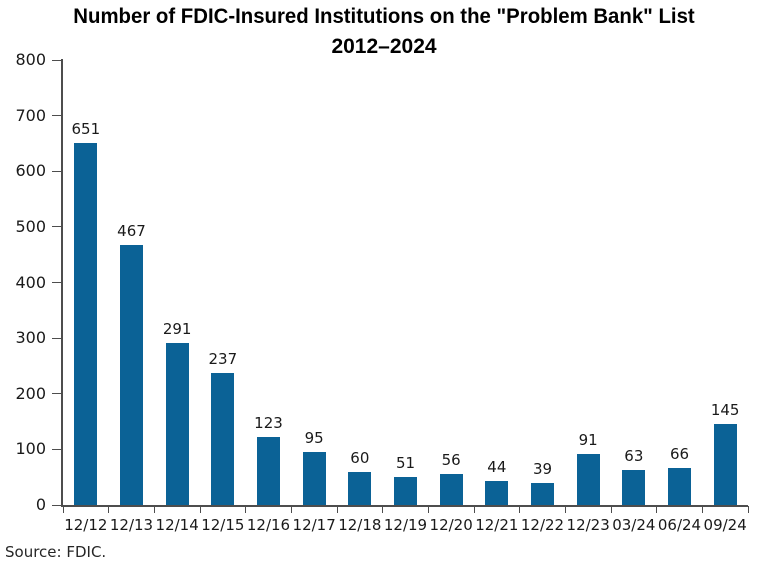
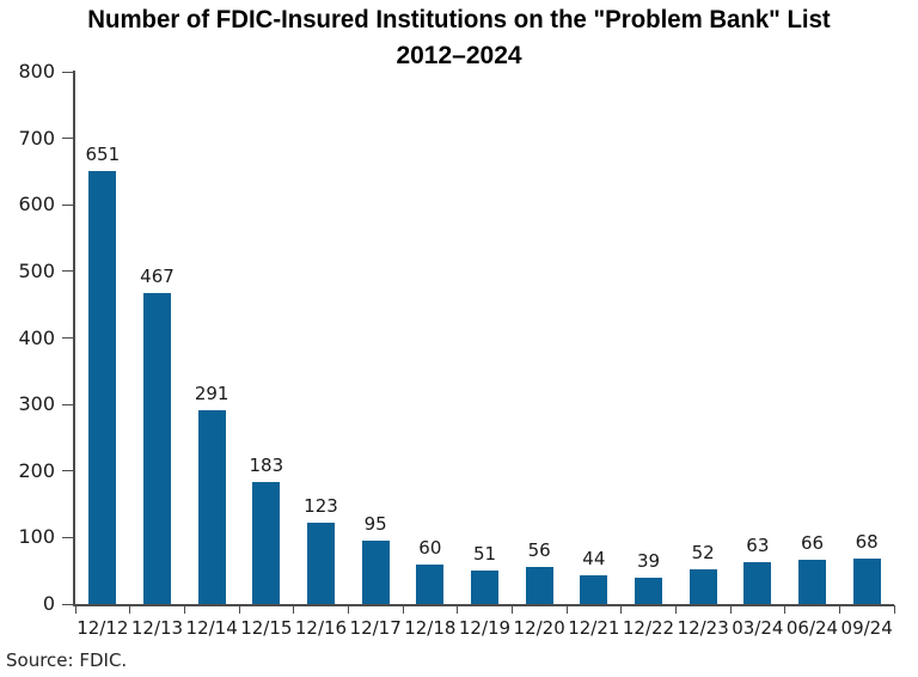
12/15: 237 -> 183
12/23: 91 -> 52
09/24: 145 -> 68
